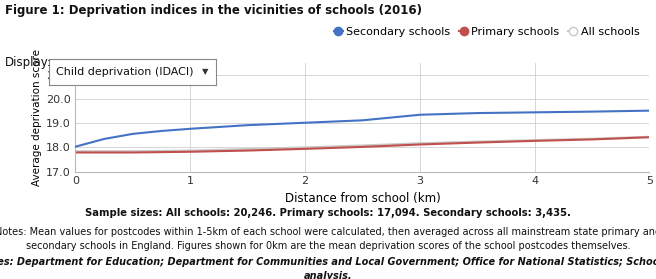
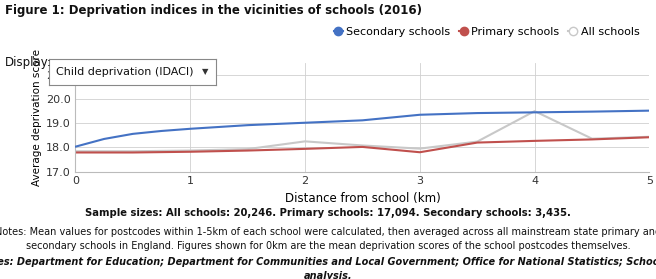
All schools/2: 18.00 -> 18.25
Primary schools/3: 18.12 -> 17.80
All schools/3: 18.17 -> 17.95
All schools/4: 18.30 -> 19.50
